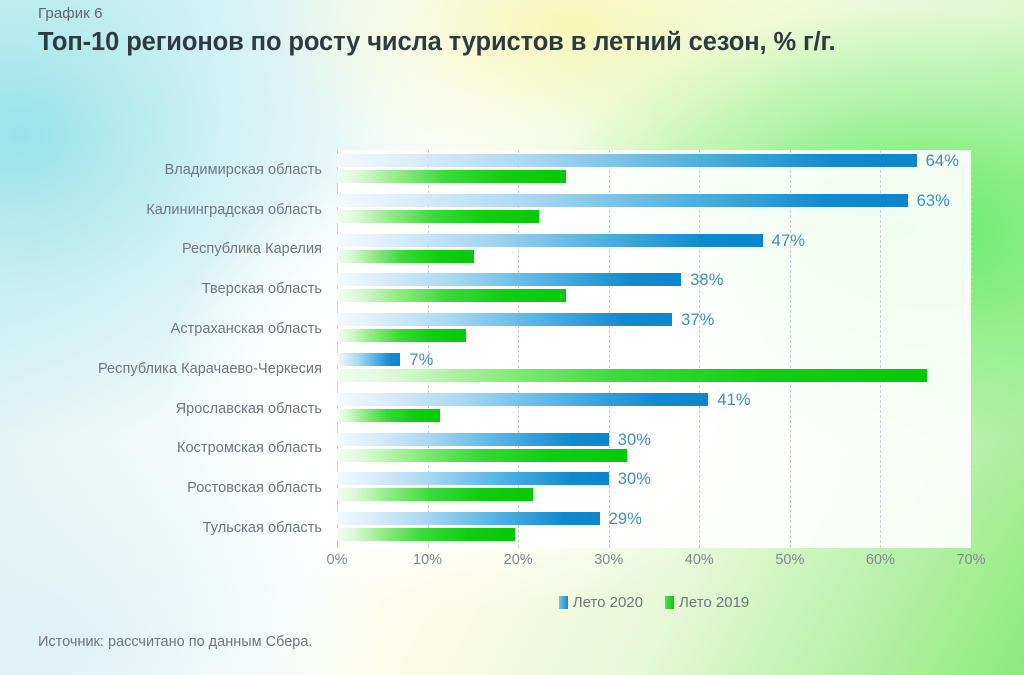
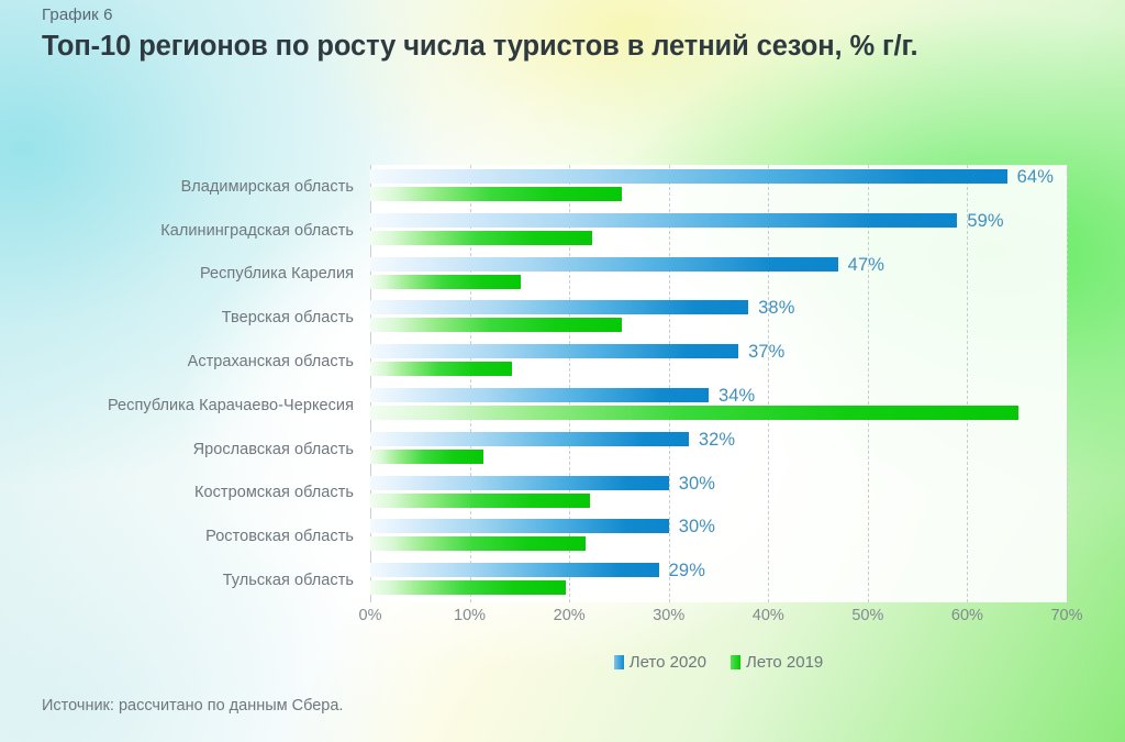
Лето 2020/Калининградская область: 63% -> 59%
Лето 2020/Республика Карачаево-Черкесия: 7% -> 34%
Лето 2020/Ярославская область: 41% -> 32%
Лето 2019/Костромская область: 32% -> 22%
